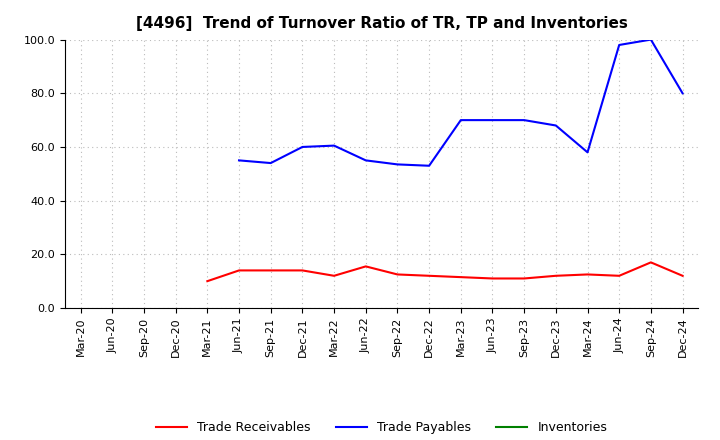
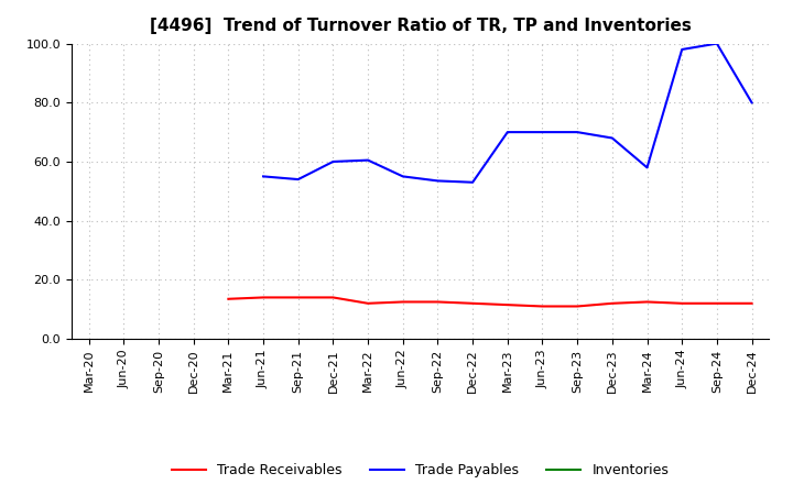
Trade Receivables/Mar-21: 10.0 -> 13.5
Trade Receivables/Jun-22: 15.5 -> 12.5
Trade Receivables/Sep-24: 17.0 -> 12.0
